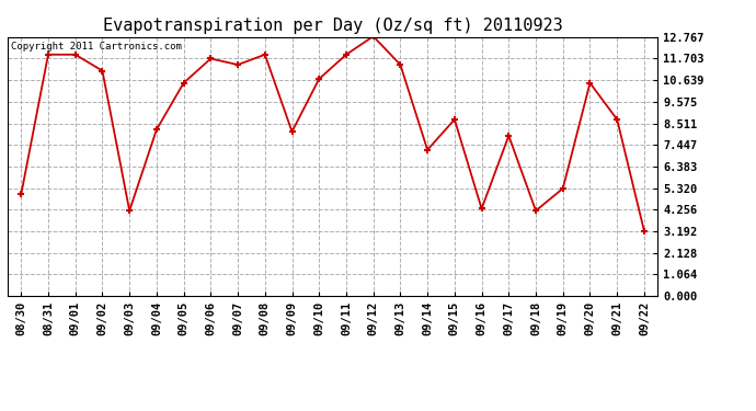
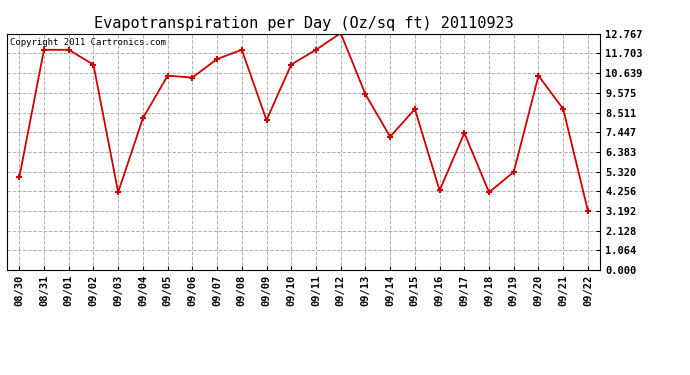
09/06: 11.7 -> 10.4
09/10: 10.7 -> 11.1
09/13: 11.4 -> 9.5
09/17: 7.9 -> 7.4
